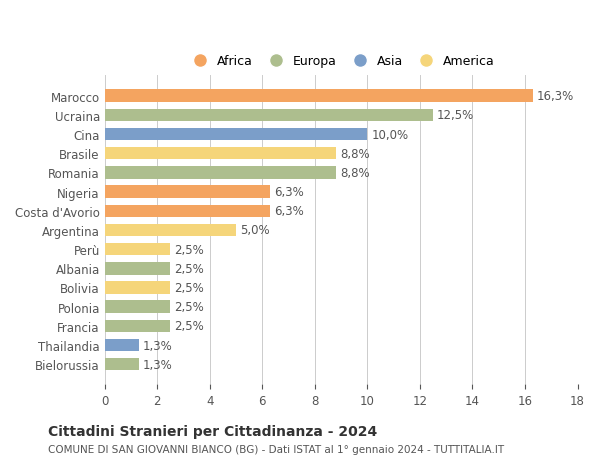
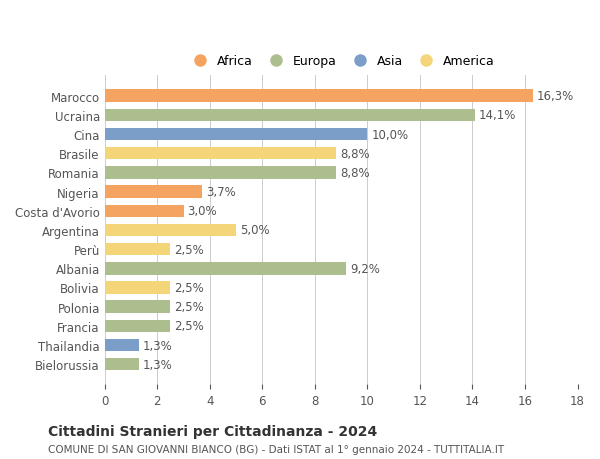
Ucraina: 12,5% -> 14,1%
Nigeria: 6,3% -> 3,7%
Costa d'Avorio: 6,3% -> 3,0%
Albania: 2,5% -> 9,2%
